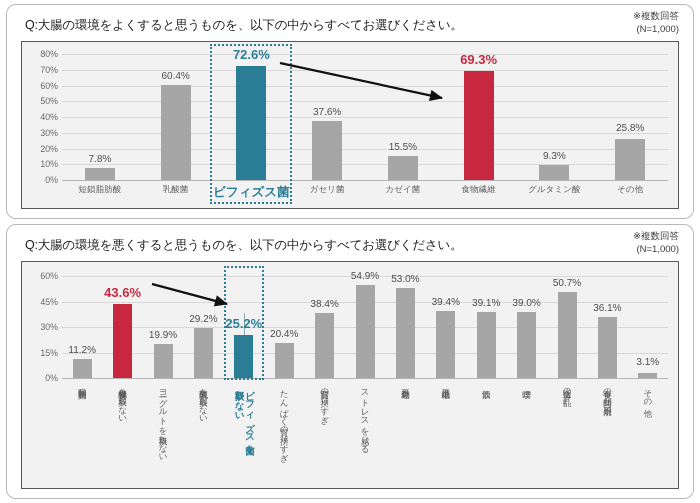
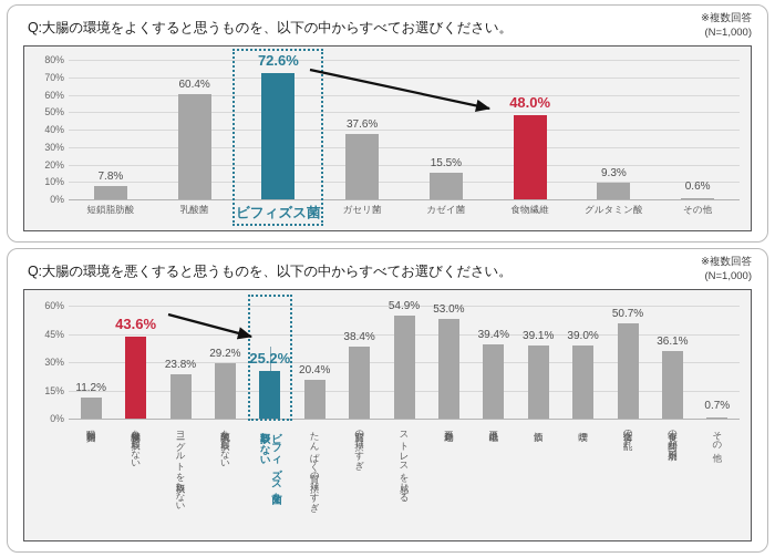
Q:大腸の環境をよくすると思うものを、以下の中からすべてお選びください。/食物繊維: 69.3% -> 48.0%
Q:大腸の環境をよくすると思うものを、以下の中からすべてお選びください。/その他: 25.8% -> 0.6%
Q:大腸の環境を悪くすると思うものを、以下の中からすべてお選びください。/ヨーグルトを摂取しない: 19.9% -> 23.8%
Q:大腸の環境を悪くすると思うものを、以下の中からすべてお選びください。/その他: 3.1% -> 0.7%
